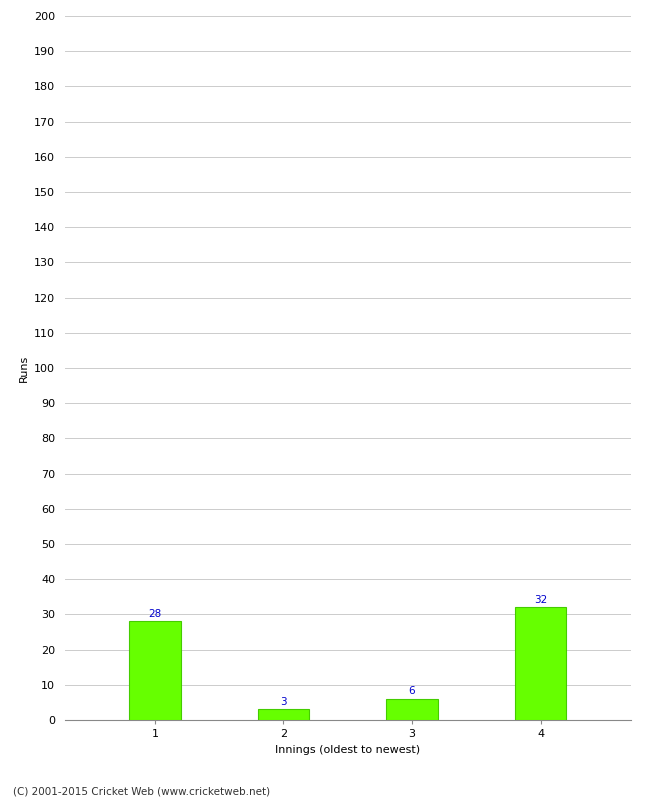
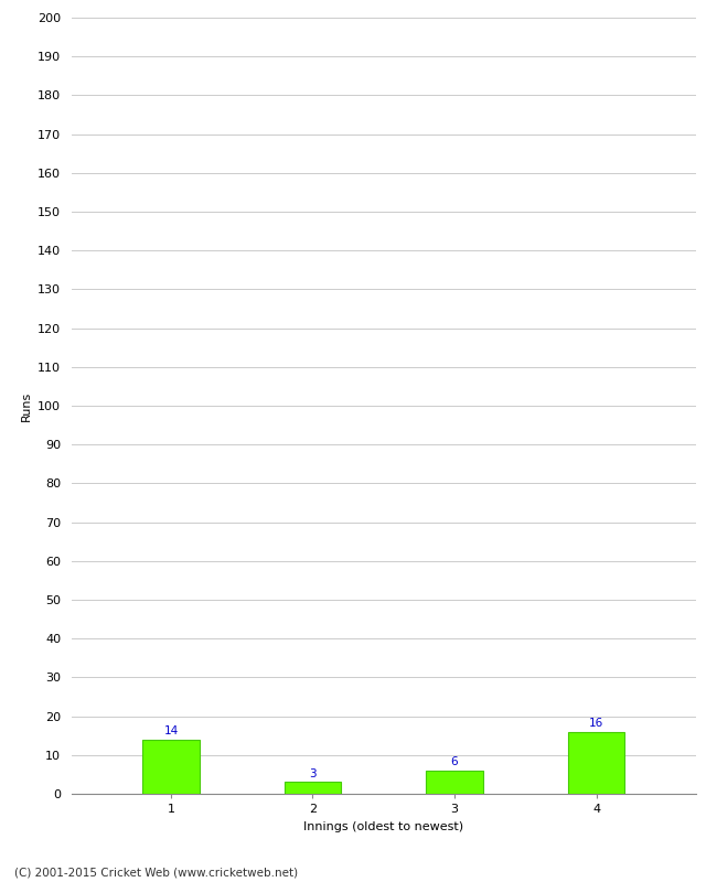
1: 28 -> 14
4: 32 -> 16
